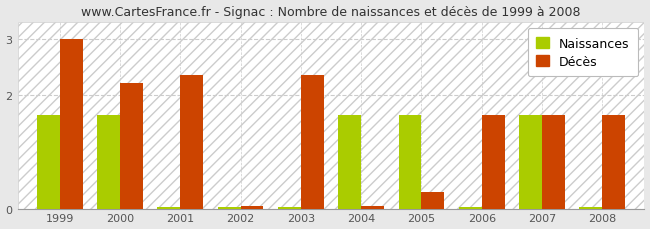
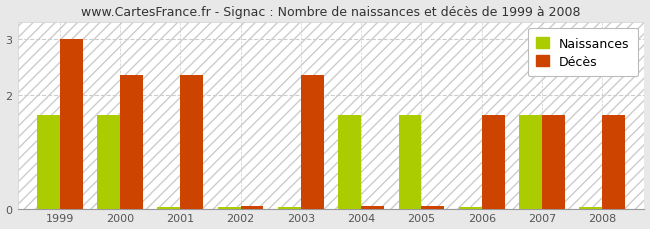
Décès/2000: 2.22 -> 2.35
Décès/2005: 0.30 -> 0.04
